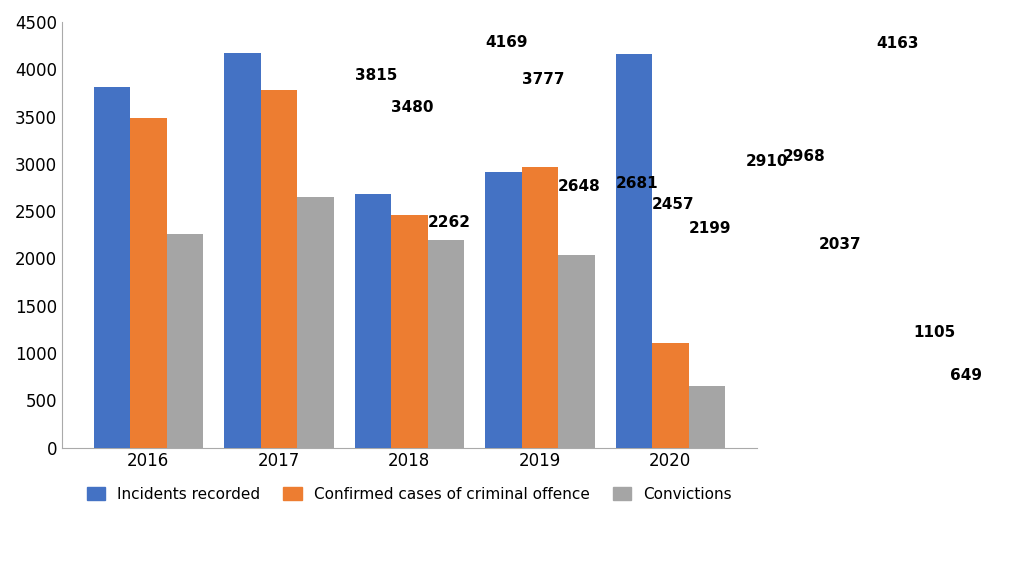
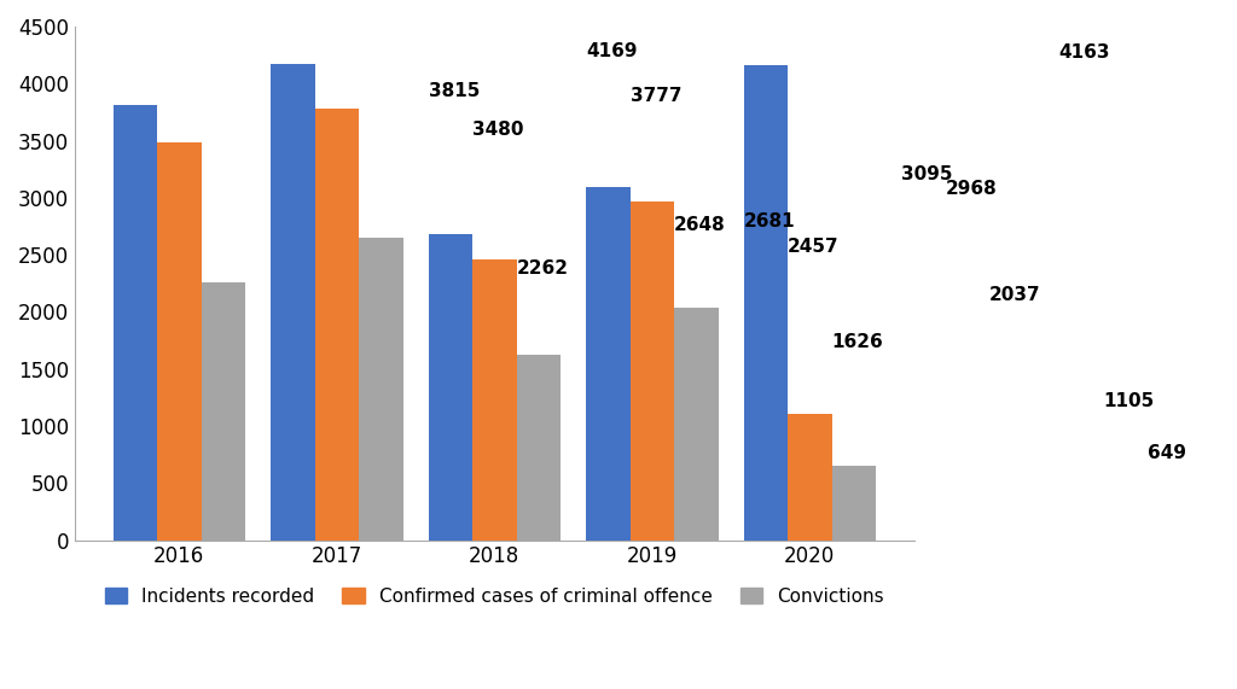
Convictions/2018: 2199 -> 1626
Incidents recorded/2019: 2910 -> 3095
